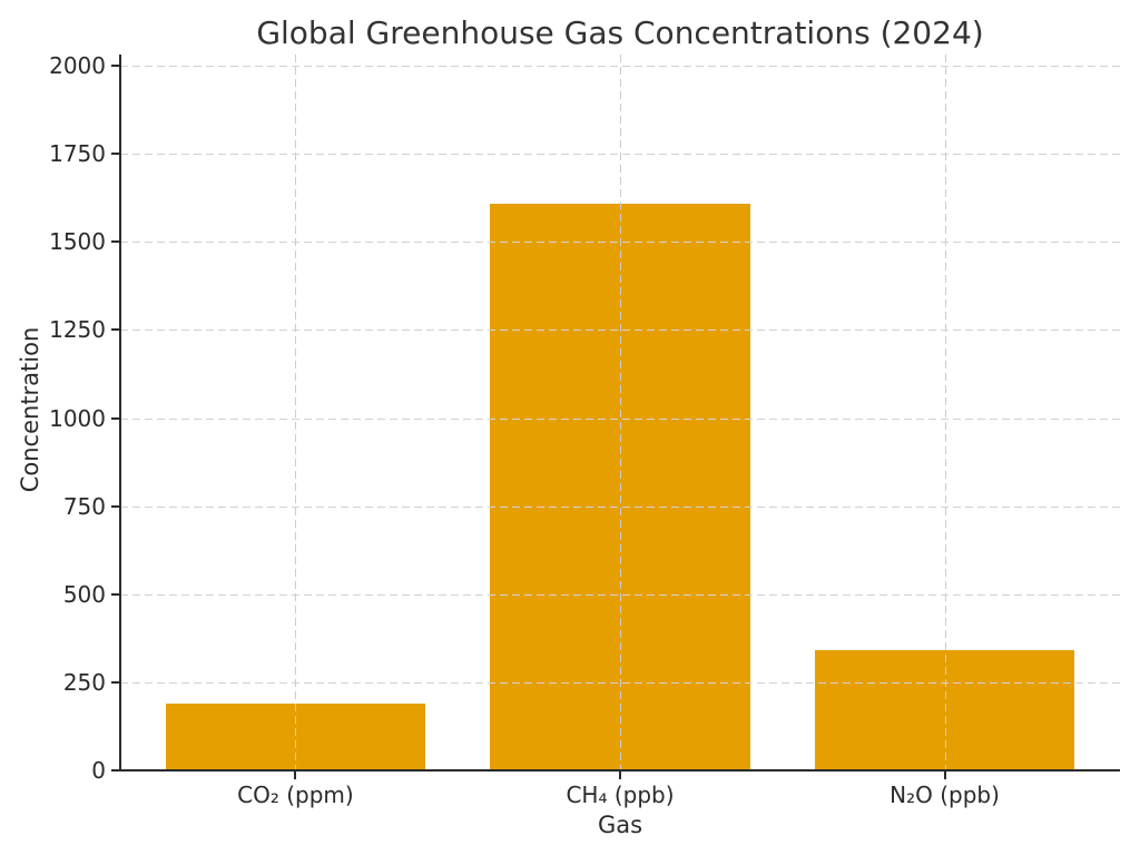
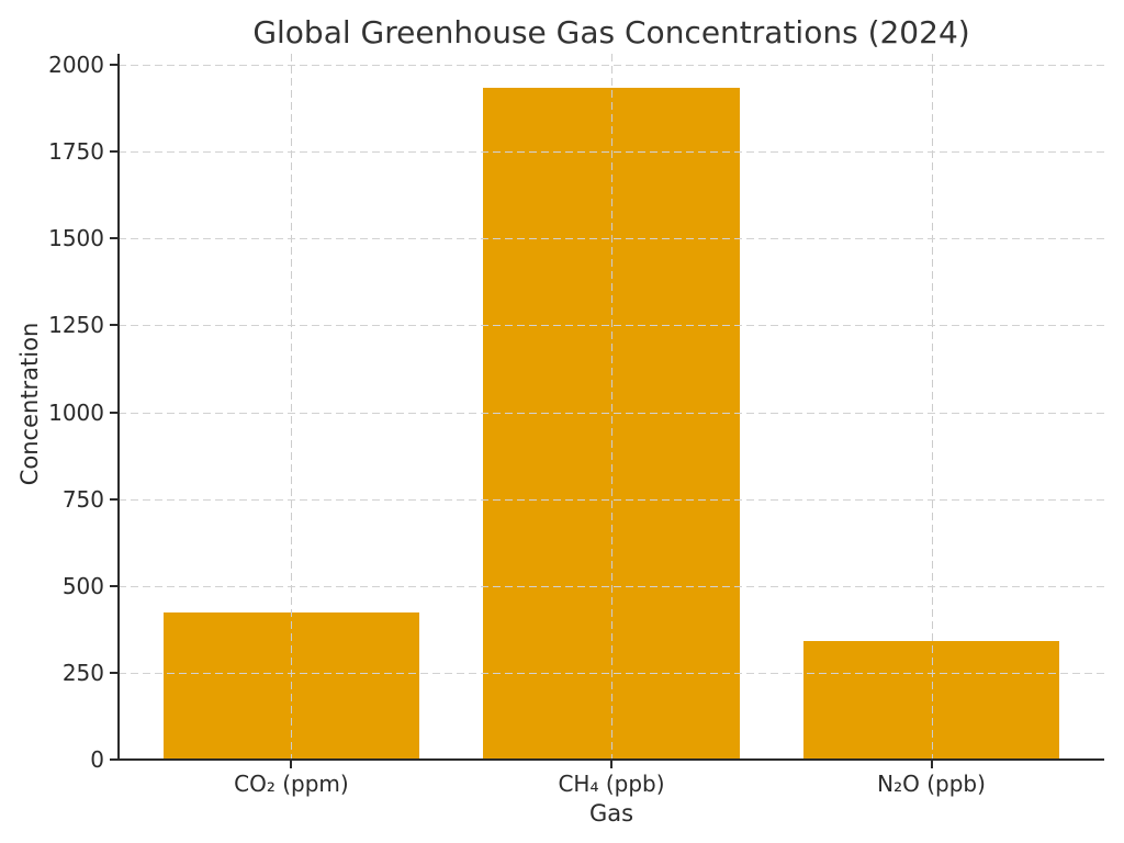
CO₂ (ppm): 190 -> 420
CH₄ (ppb): 1610 -> 1940
